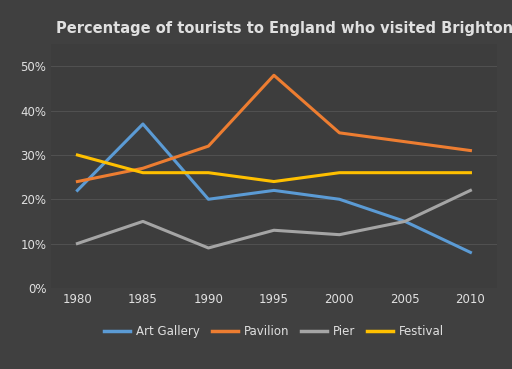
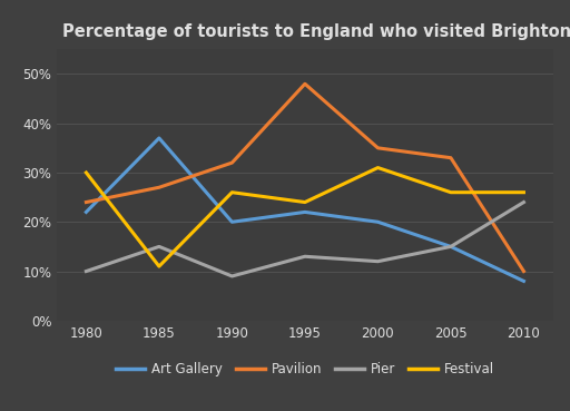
Festival/1985: 26% -> 11%
Festival/2000: 26% -> 31%
Pavilion/2010: 31% -> 10%
Pier/2010: 22% -> 24%
